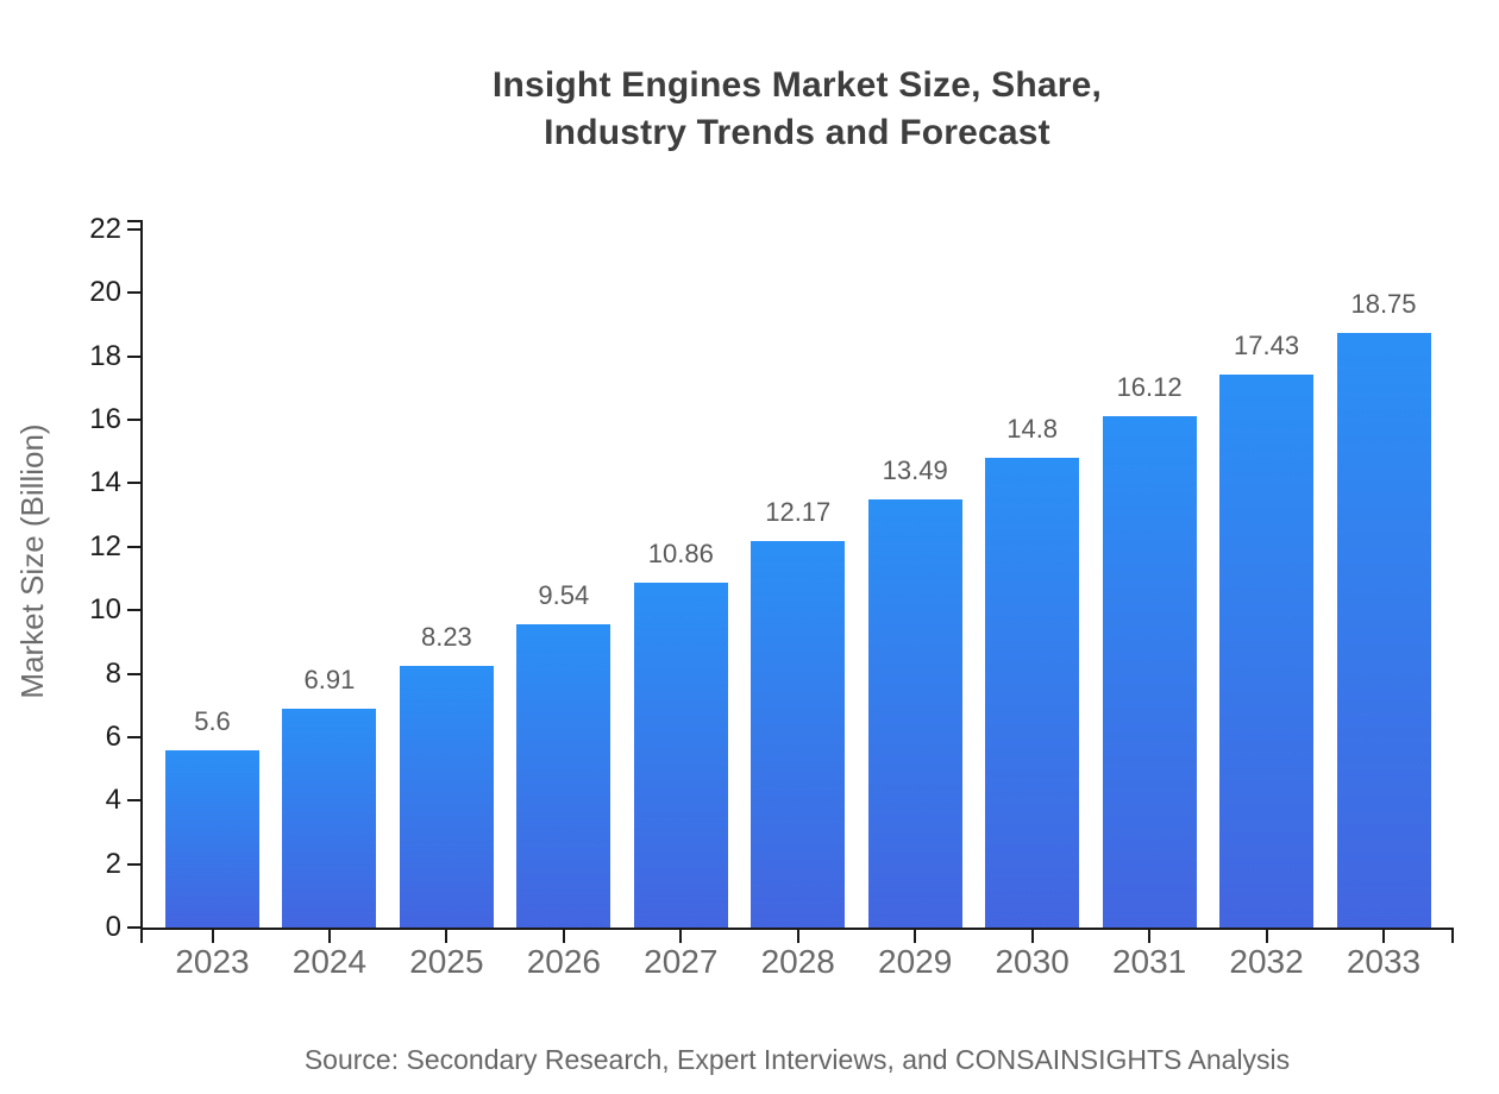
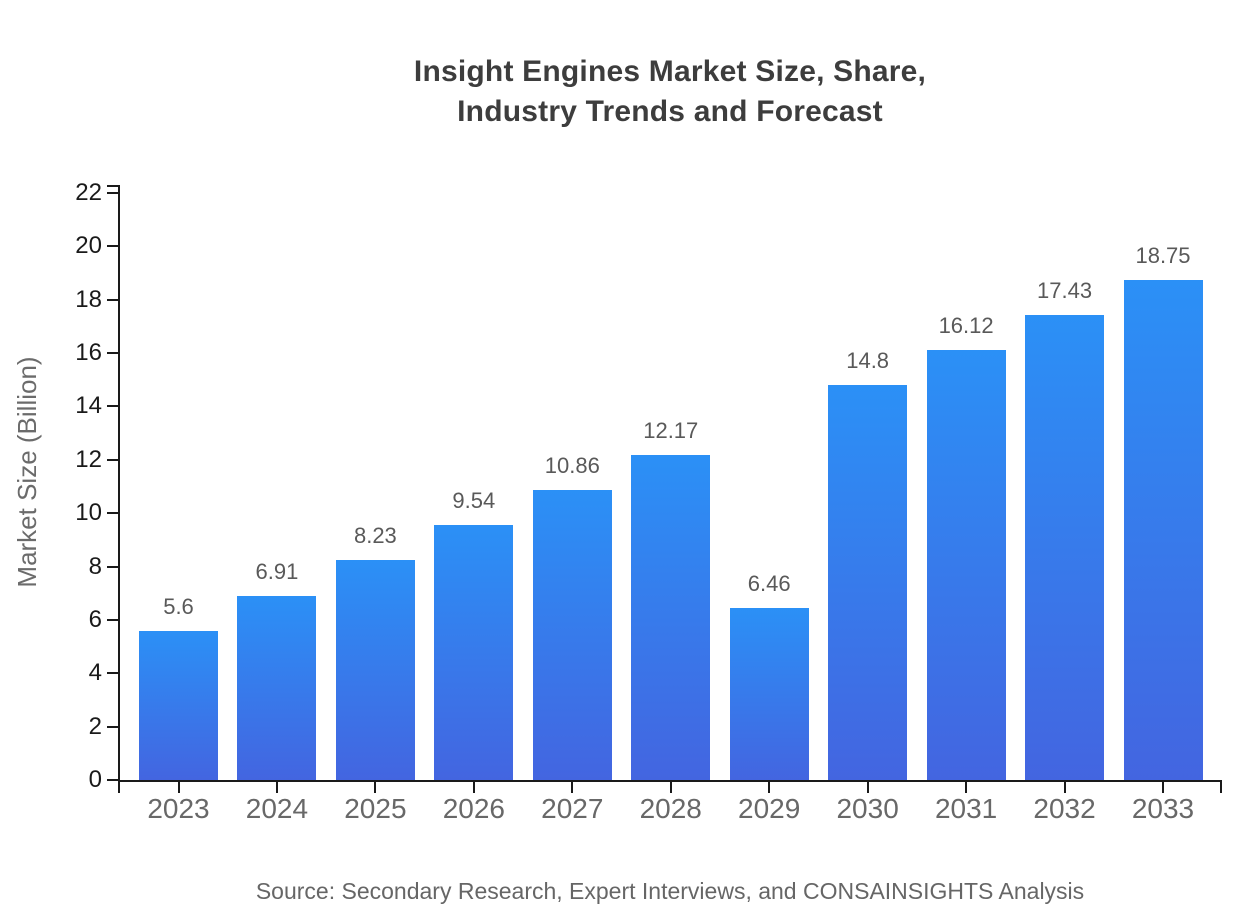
2029: 13.49 -> 6.46
